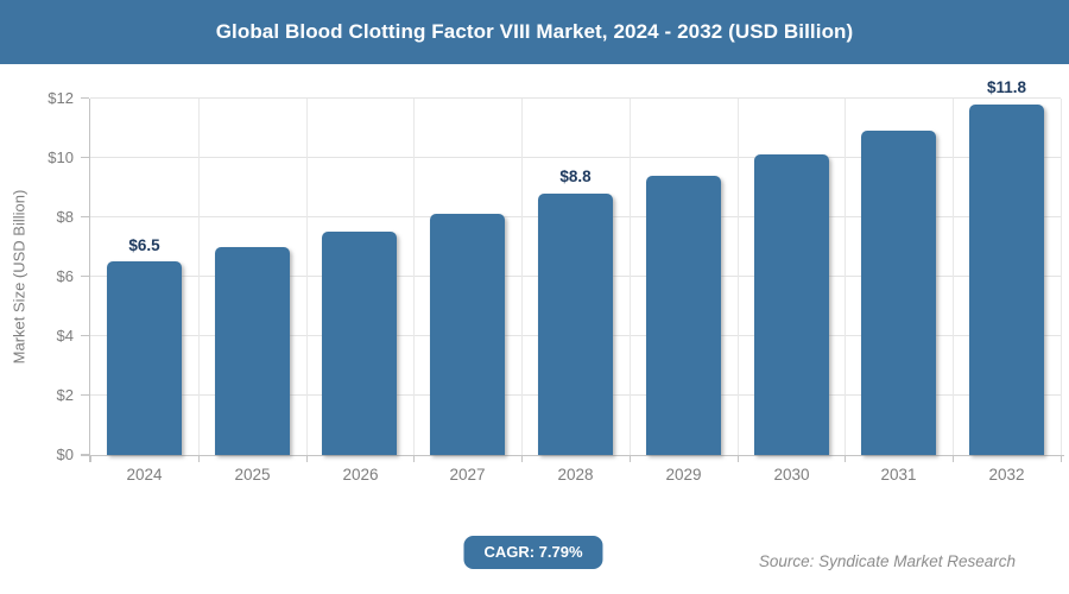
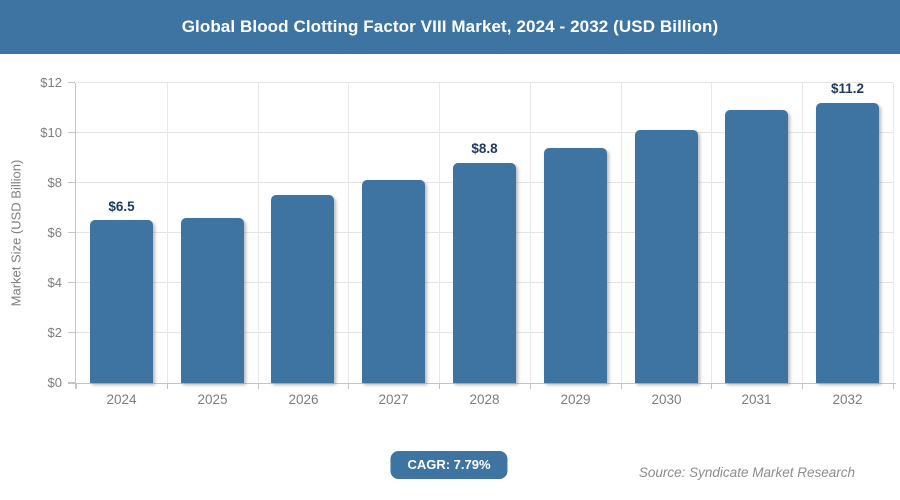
2025: $7.0 -> $6.6
2032: $11.8 -> $11.2
